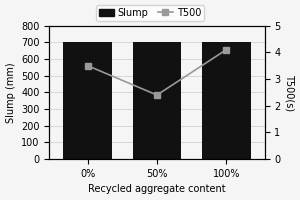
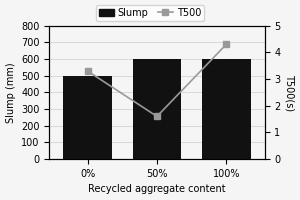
Slump/0%: 700 -> 500
T500/0%: 3.5 -> 3.3
Slump/50%: 700 -> 600
T500/50%: 2.4 -> 1.6
Slump/100%: 700 -> 600
T500/100%: 4.1 -> 4.3
